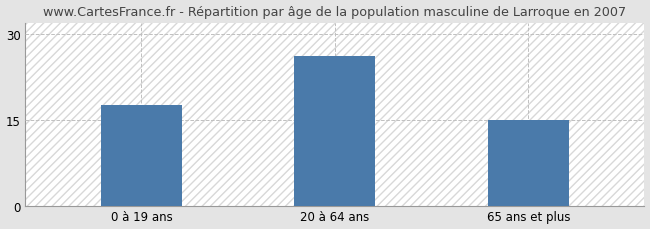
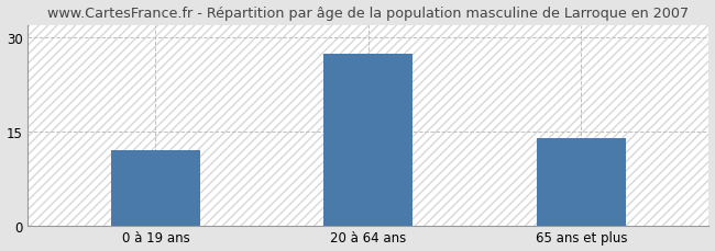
0 à 19 ans: 17.6 -> 12.0
20 à 64 ans: 26.2 -> 27.5
65 ans et plus: 15.0 -> 14.0
